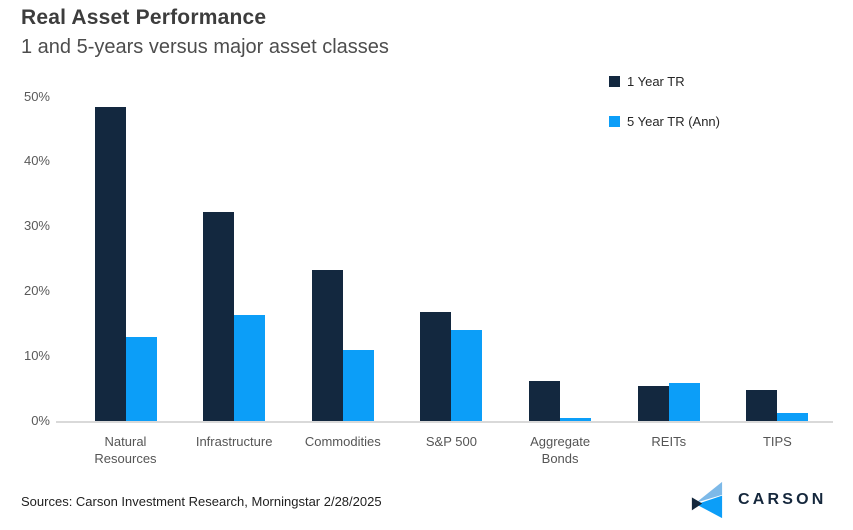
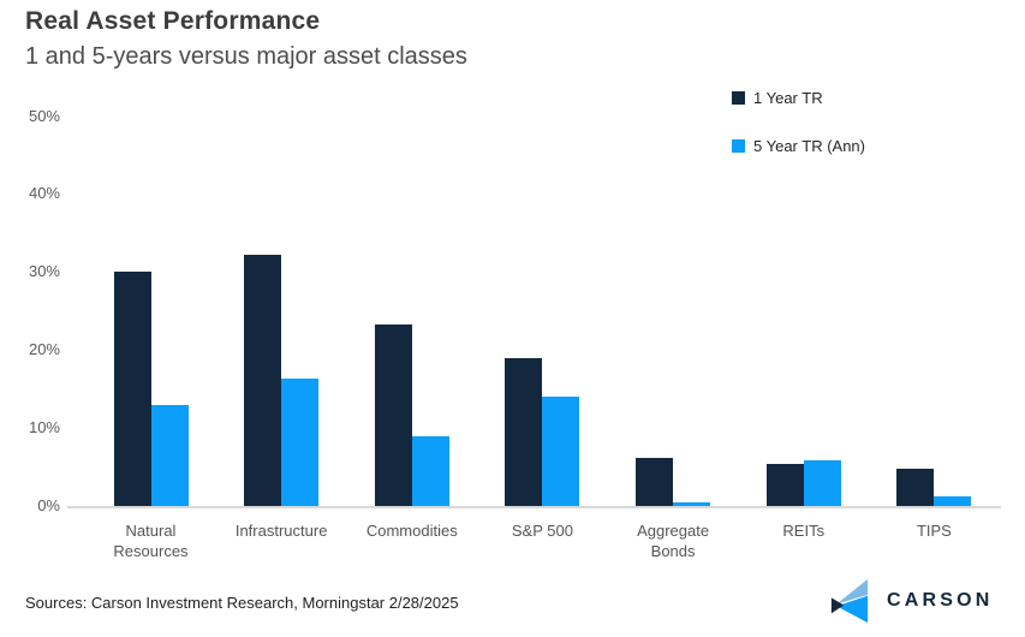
1 Year TR/Natural Resources: 48% -> 30%
5 Year TR (Ann)/Commodities: 11% -> 9%
1 Year TR/S&P 500: 17% -> 19%
